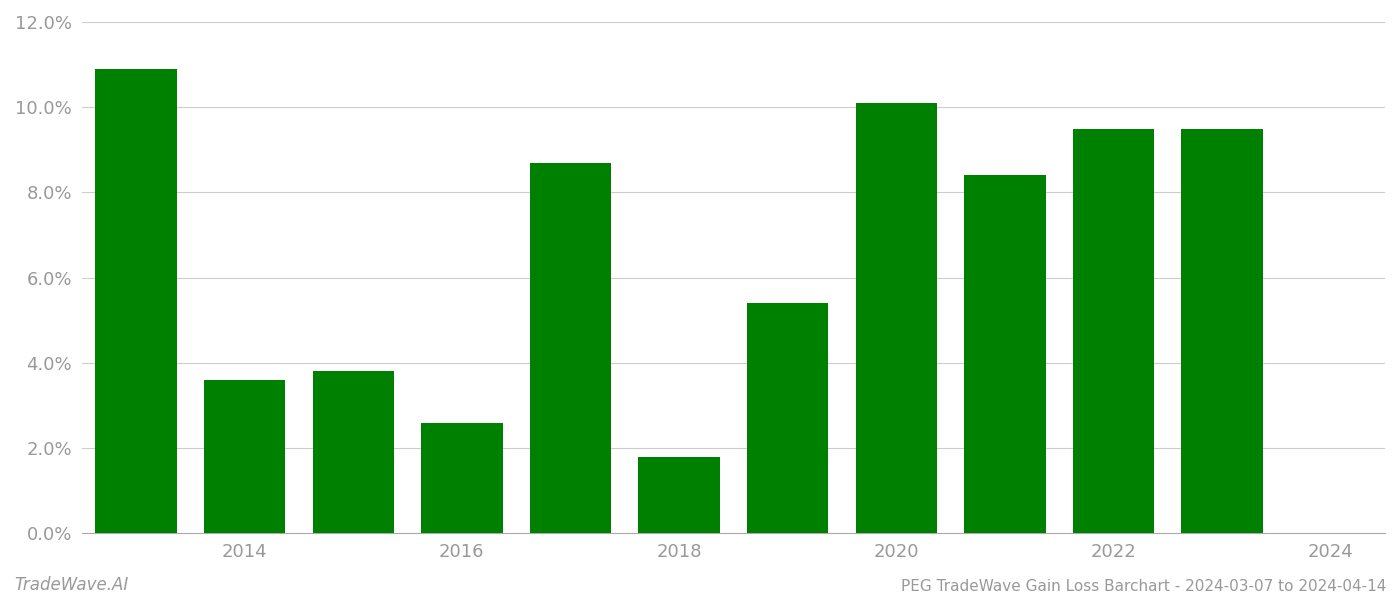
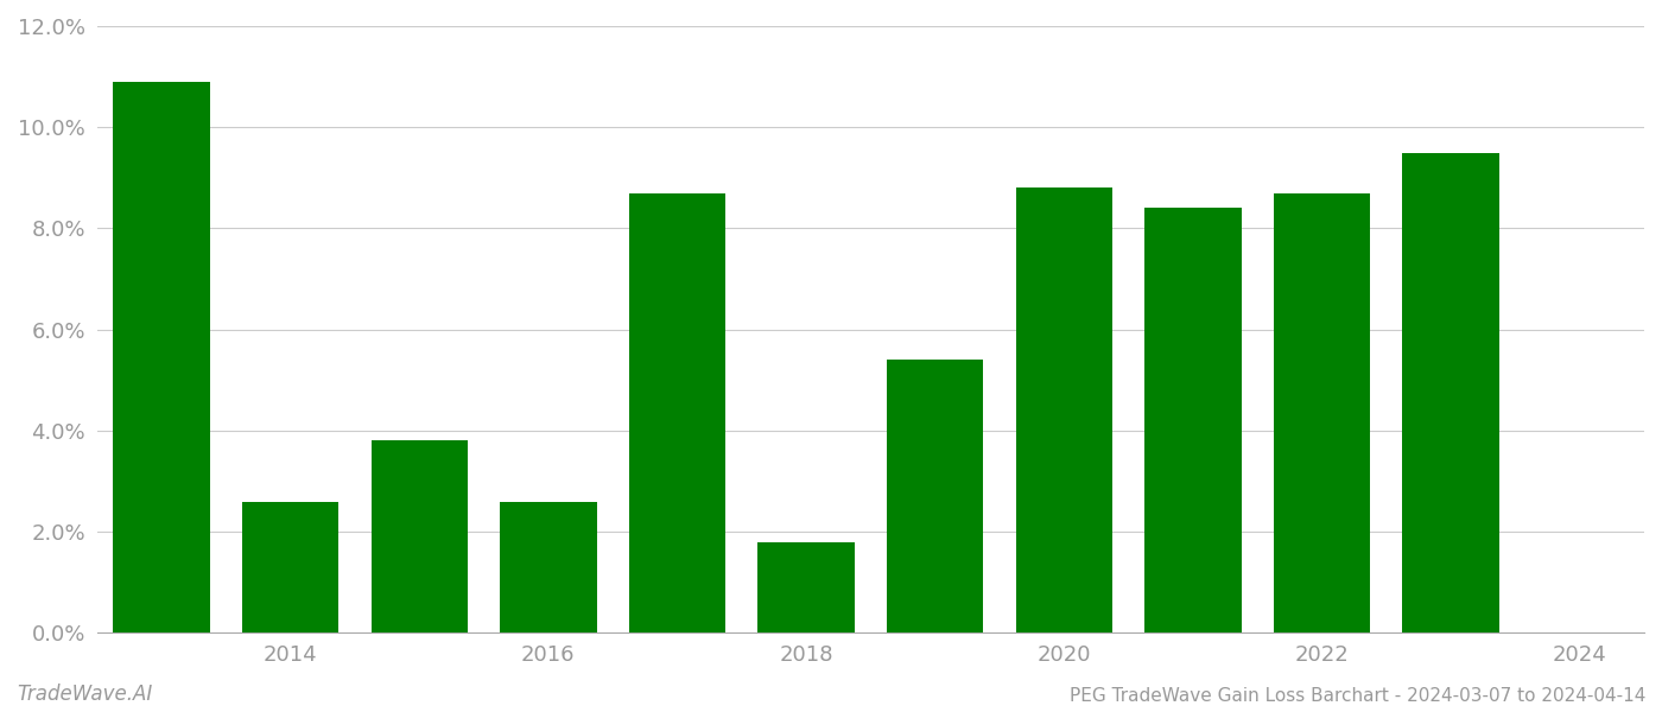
2014: 3.6% -> 2.6%
2020: 10.1% -> 8.8%
2022: 9.5% -> 8.7%
